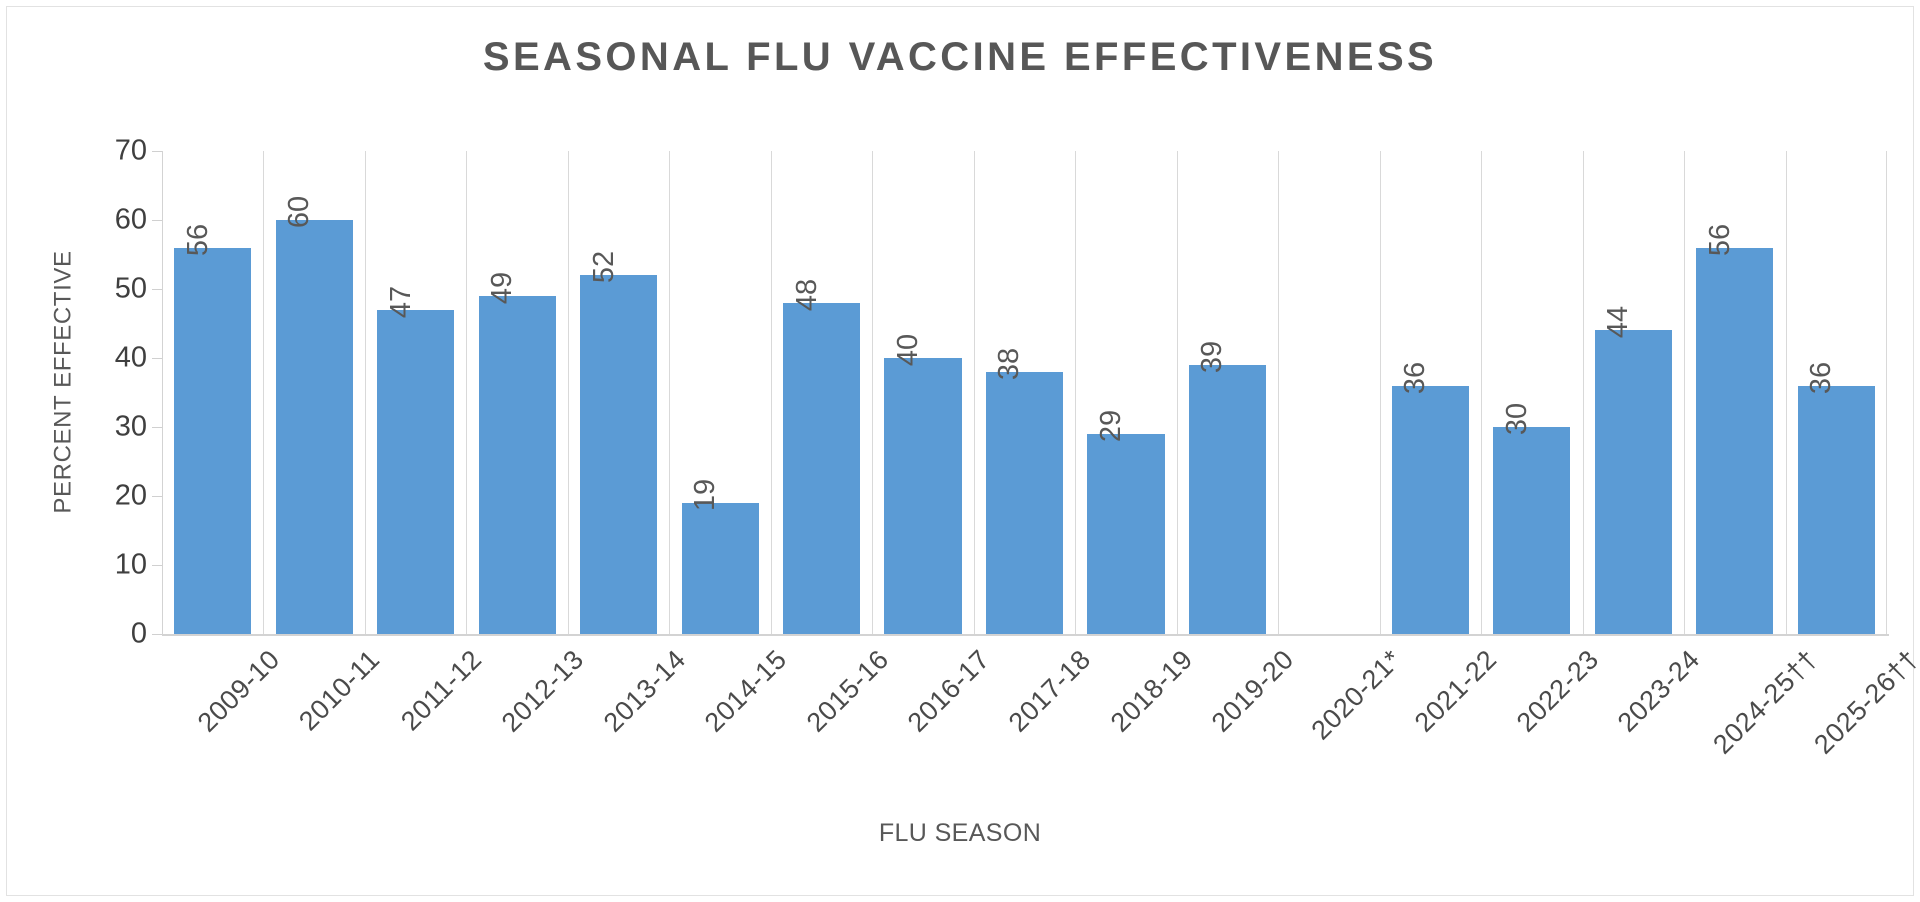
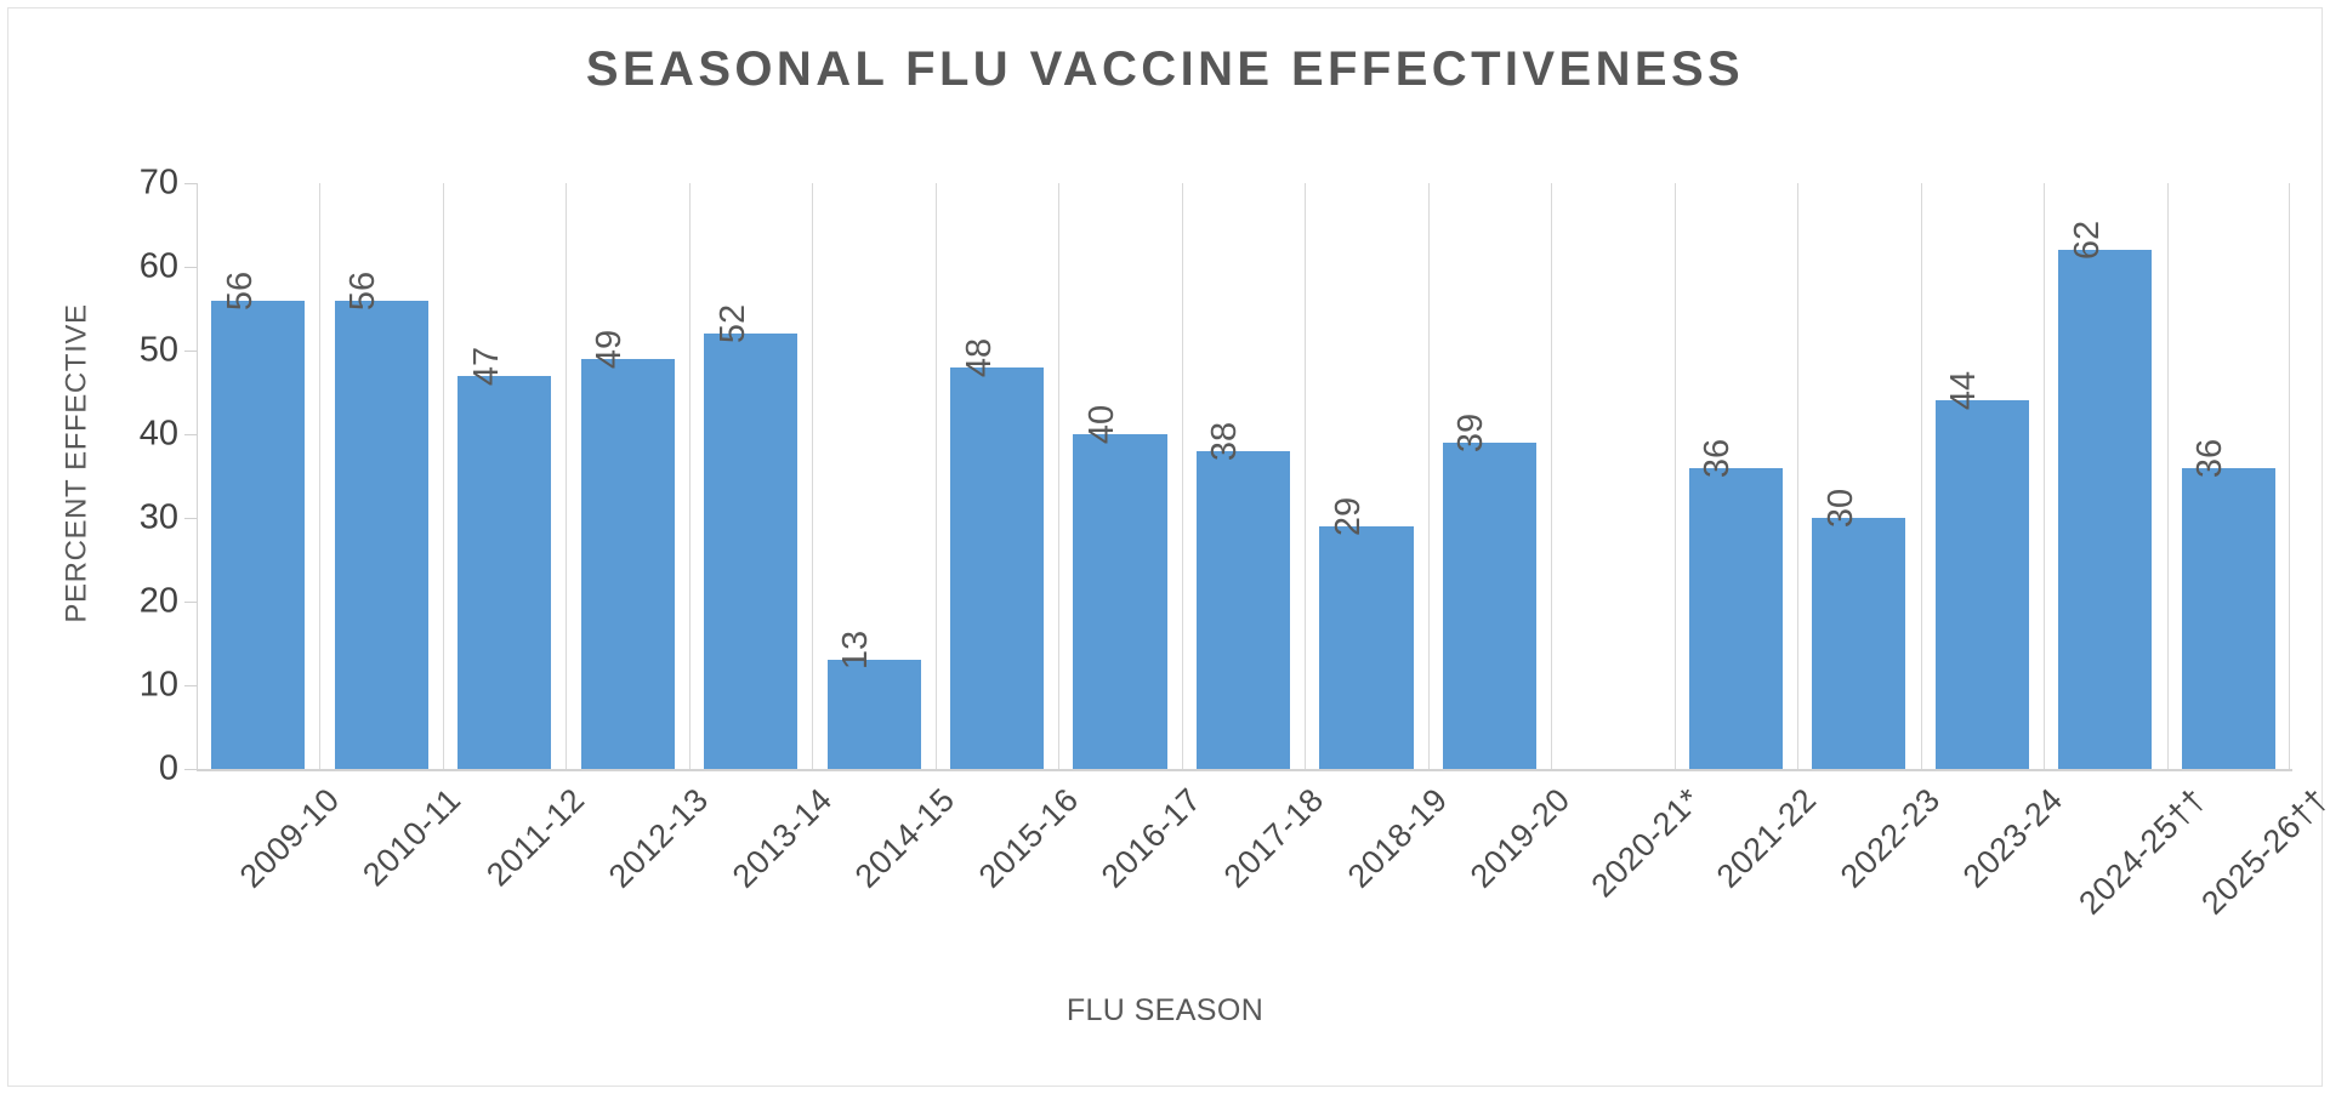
2010-11: 60 -> 56
2014-15: 19 -> 13
2024-25††: 56 -> 62
